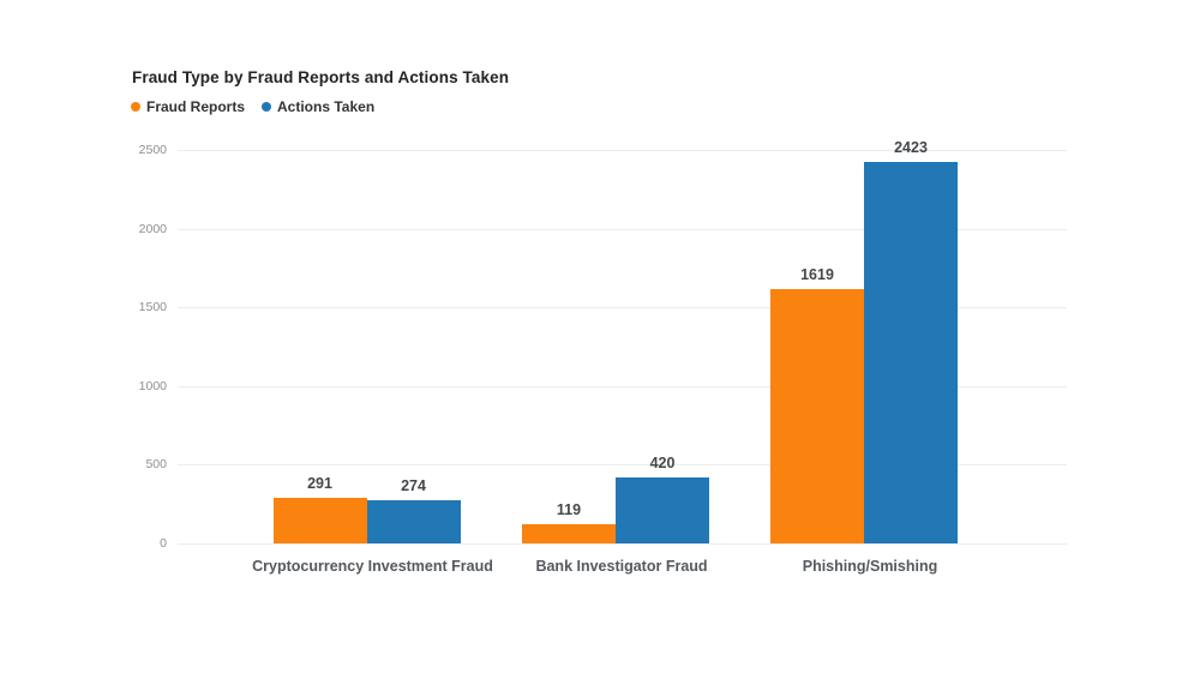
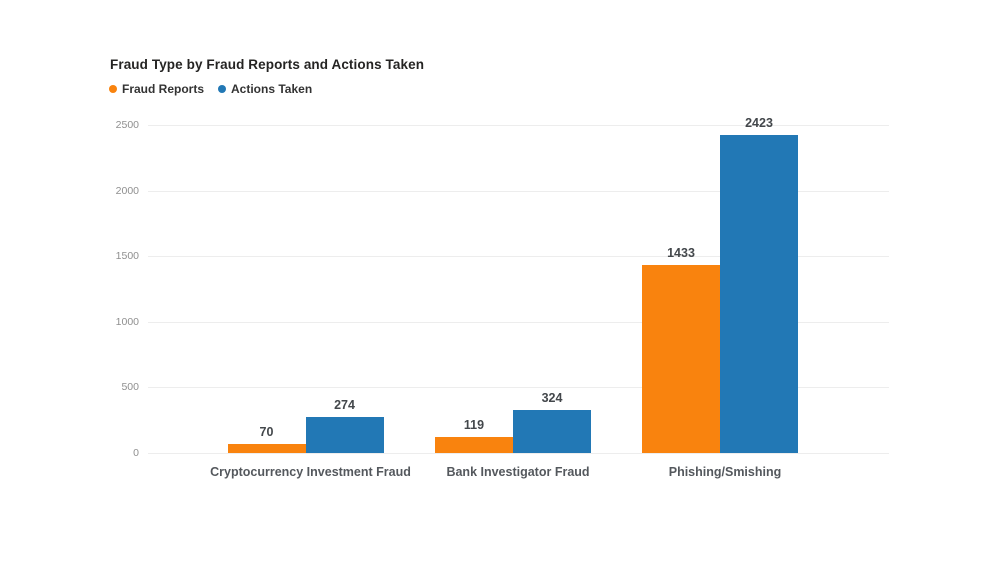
Fraud Reports/Cryptocurrency Investment Fraud: 291 -> 70
Actions Taken/Bank Investigator Fraud: 420 -> 324
Fraud Reports/Phishing/Smishing: 1619 -> 1433
